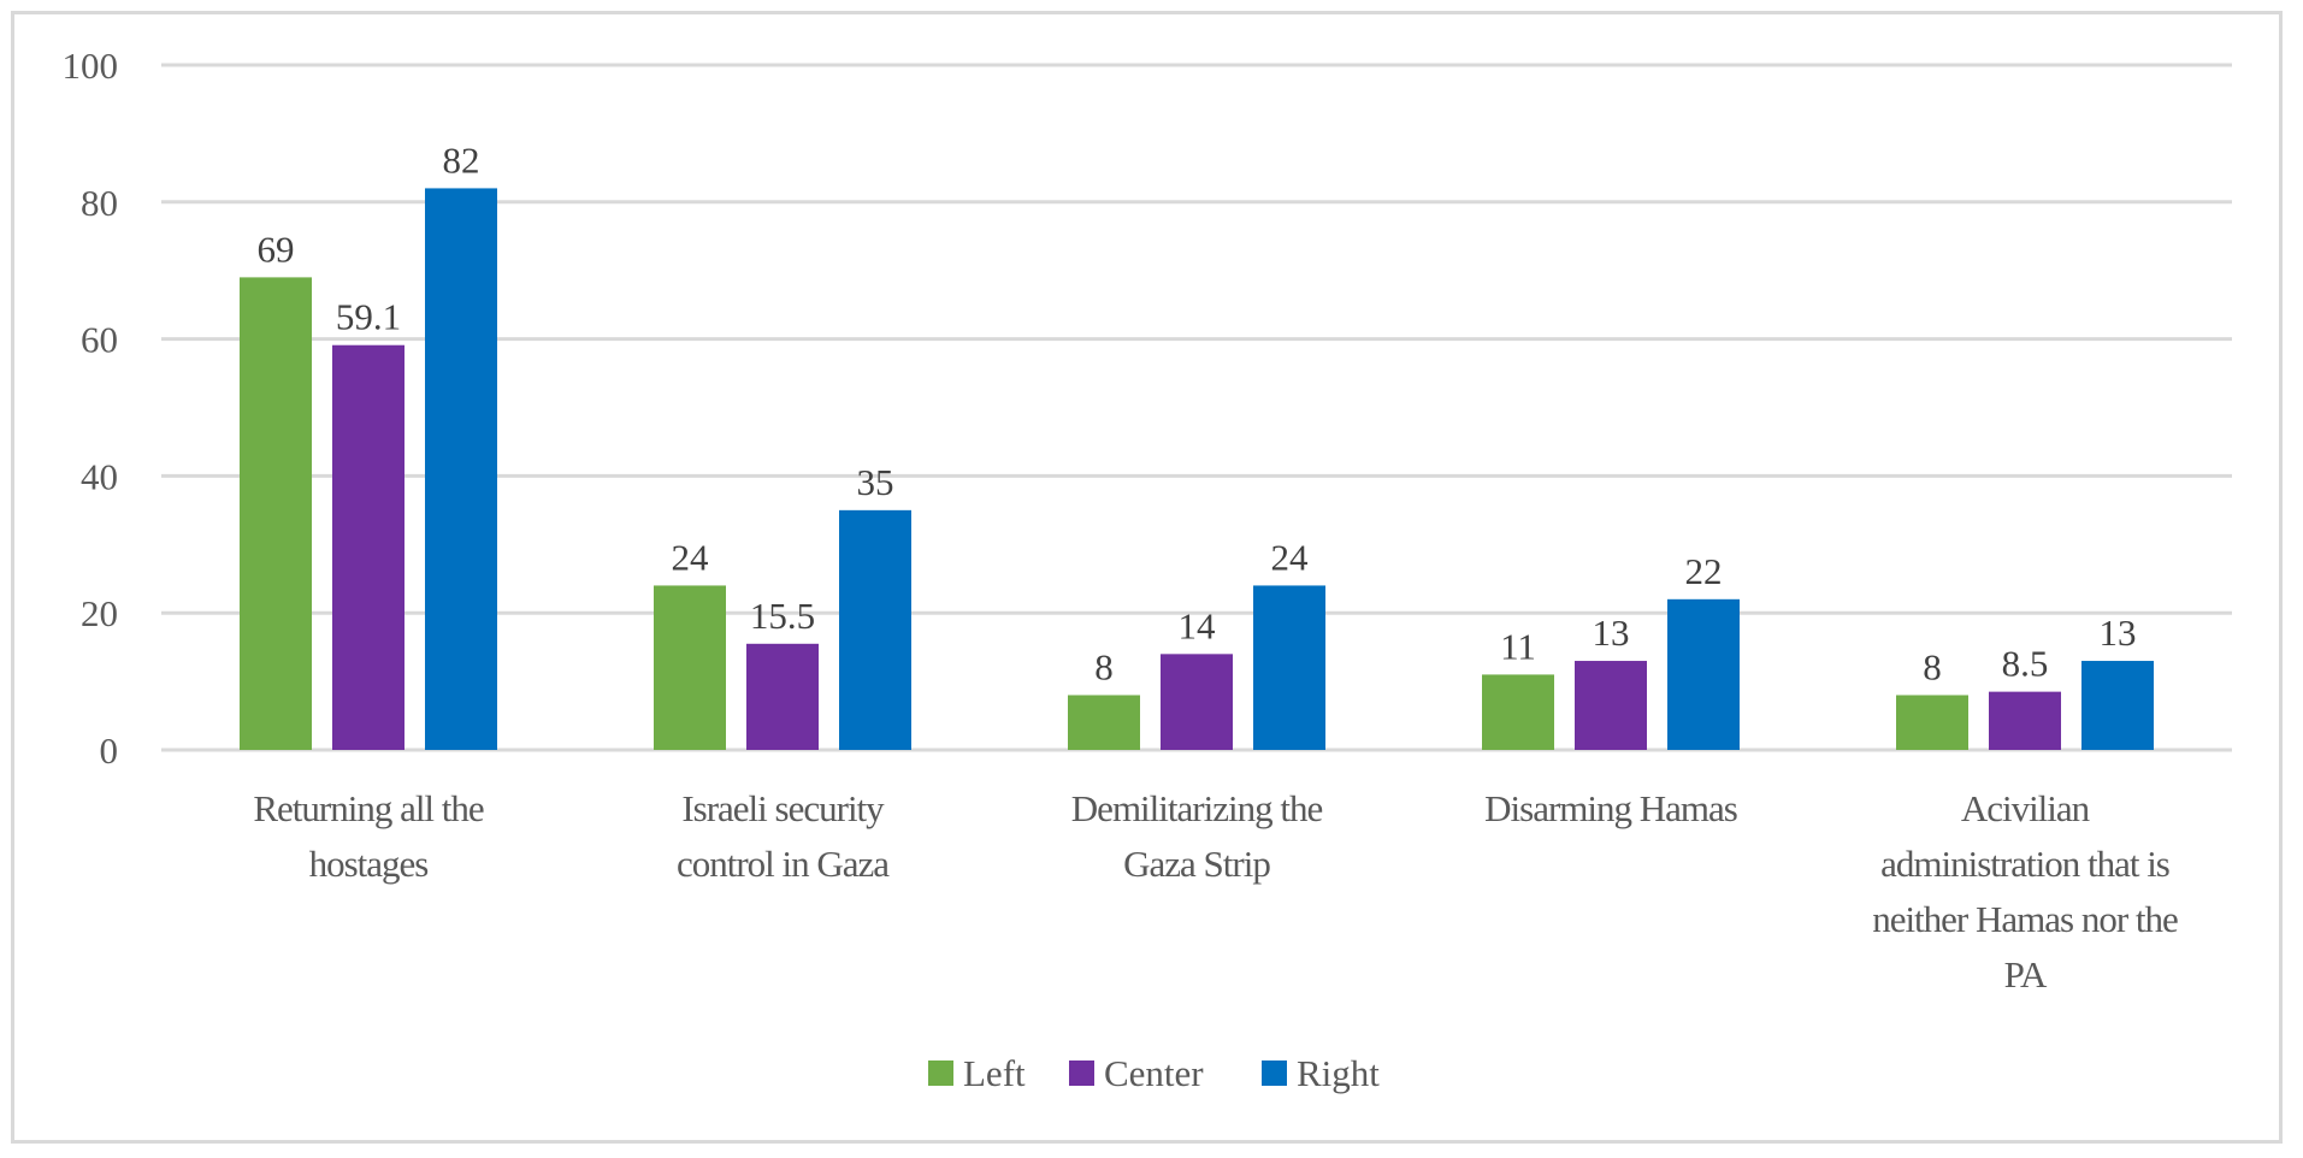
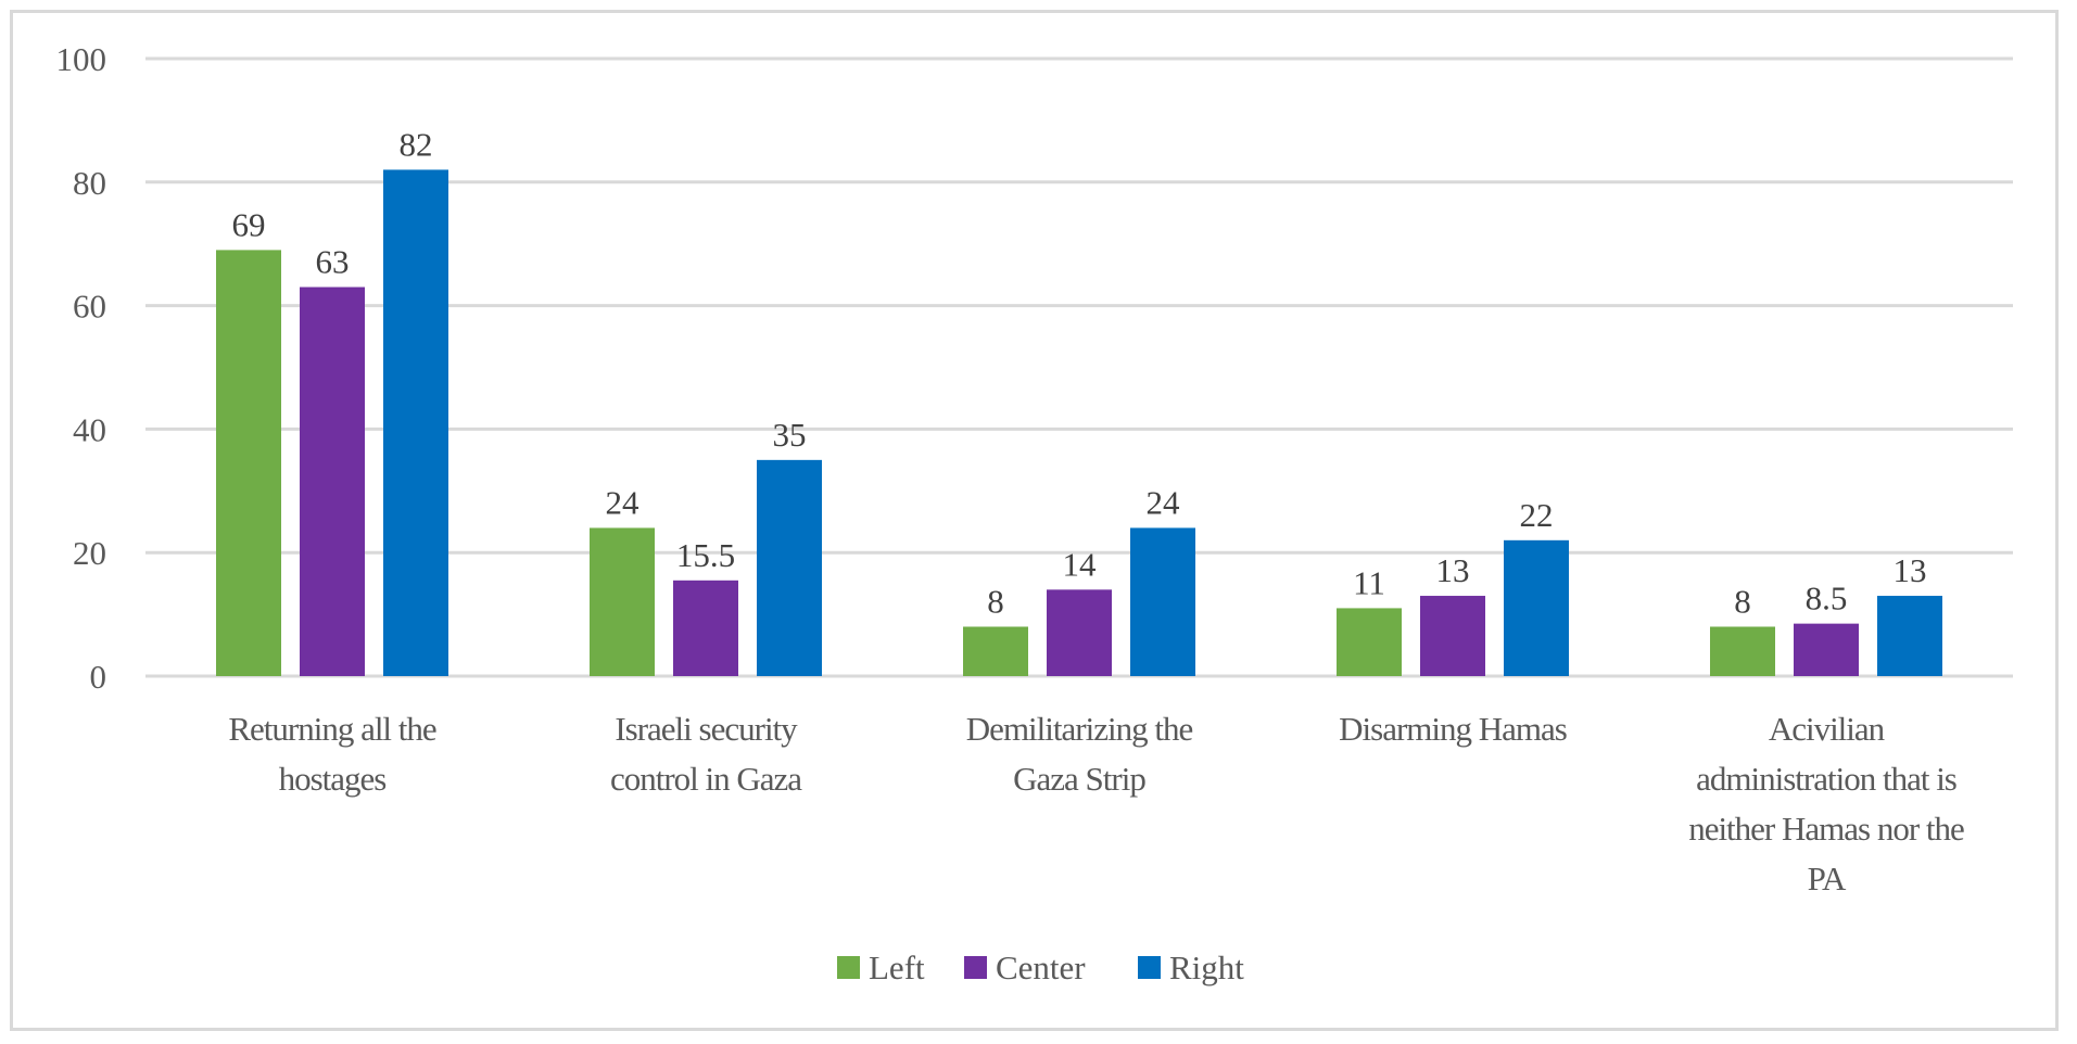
Center/Returning all the hostages: 59.1 -> 63
